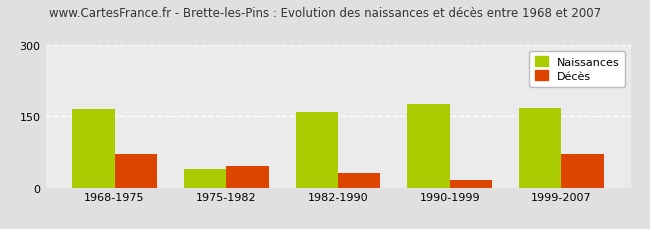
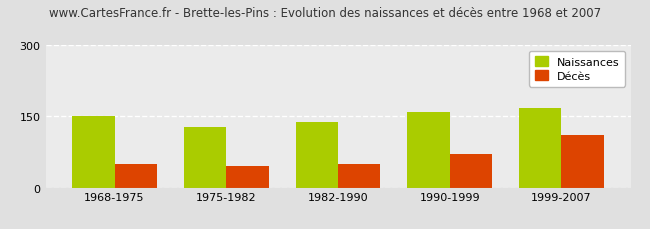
Naissances/1968-1975: 165 -> 150
Décès/1968-1975: 70 -> 50
Naissances/1975-1982: 40 -> 128
Naissances/1982-1990: 160 -> 138
Décès/1982-1990: 30 -> 50
Naissances/1990-1999: 175 -> 160
Décès/1990-1999: 15 -> 70
Décès/1999-2007: 70 -> 110
